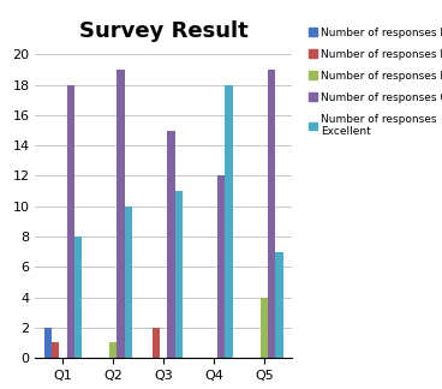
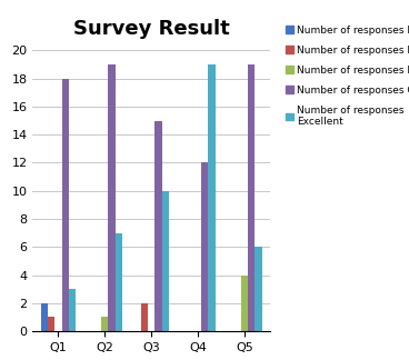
Number of responses Excellent/Q1: 8 -> 3
Number of responses Excellent/Q2: 10 -> 7
Number of responses Excellent/Q3: 11 -> 10
Number of responses Excellent/Q4: 18 -> 19
Number of responses Excellent/Q5: 7 -> 6
